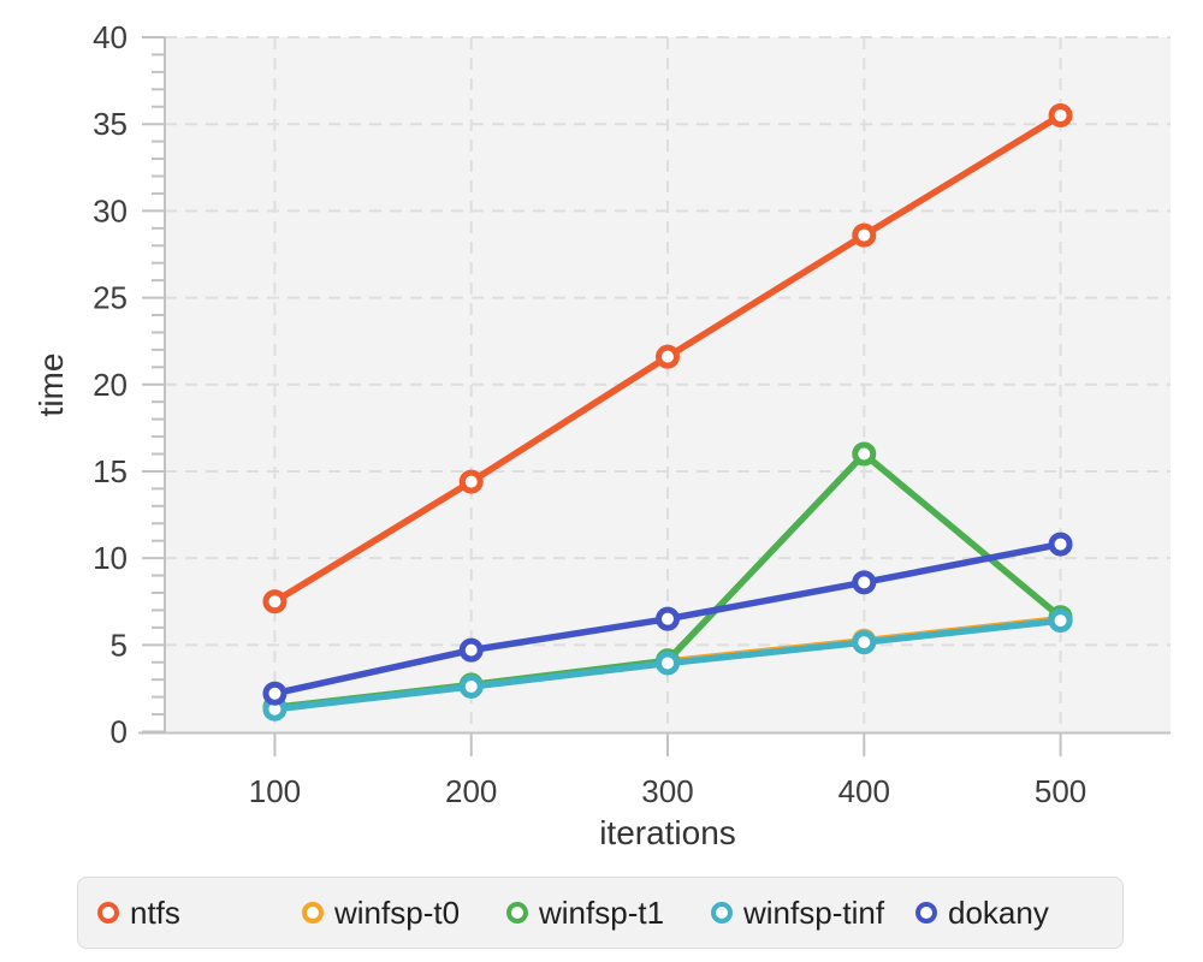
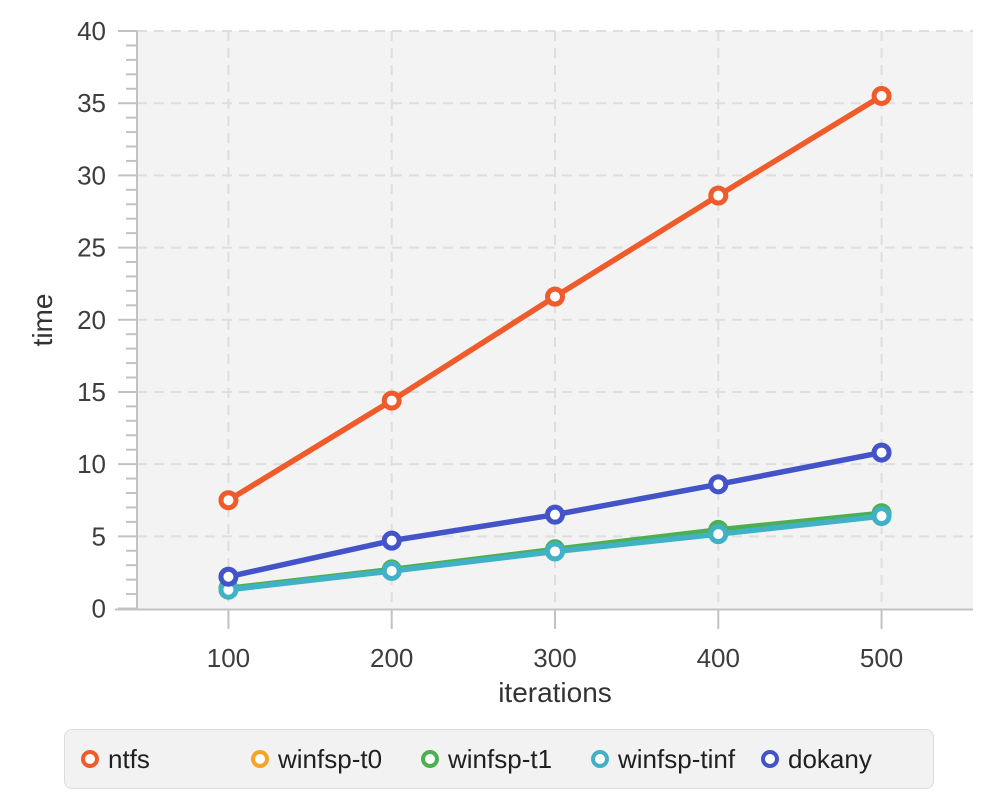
winfsp-t1/400: 16.0 -> 5.5
